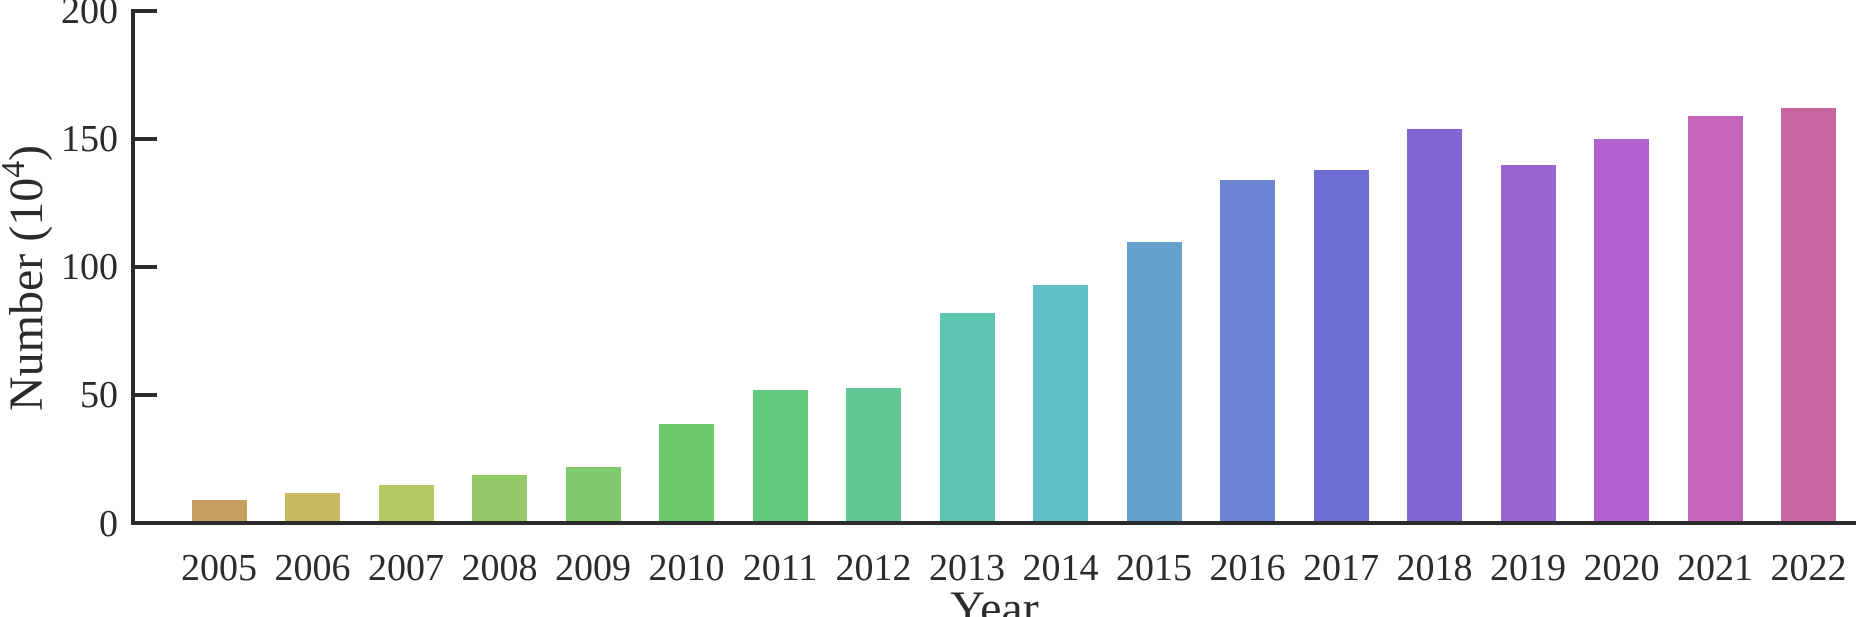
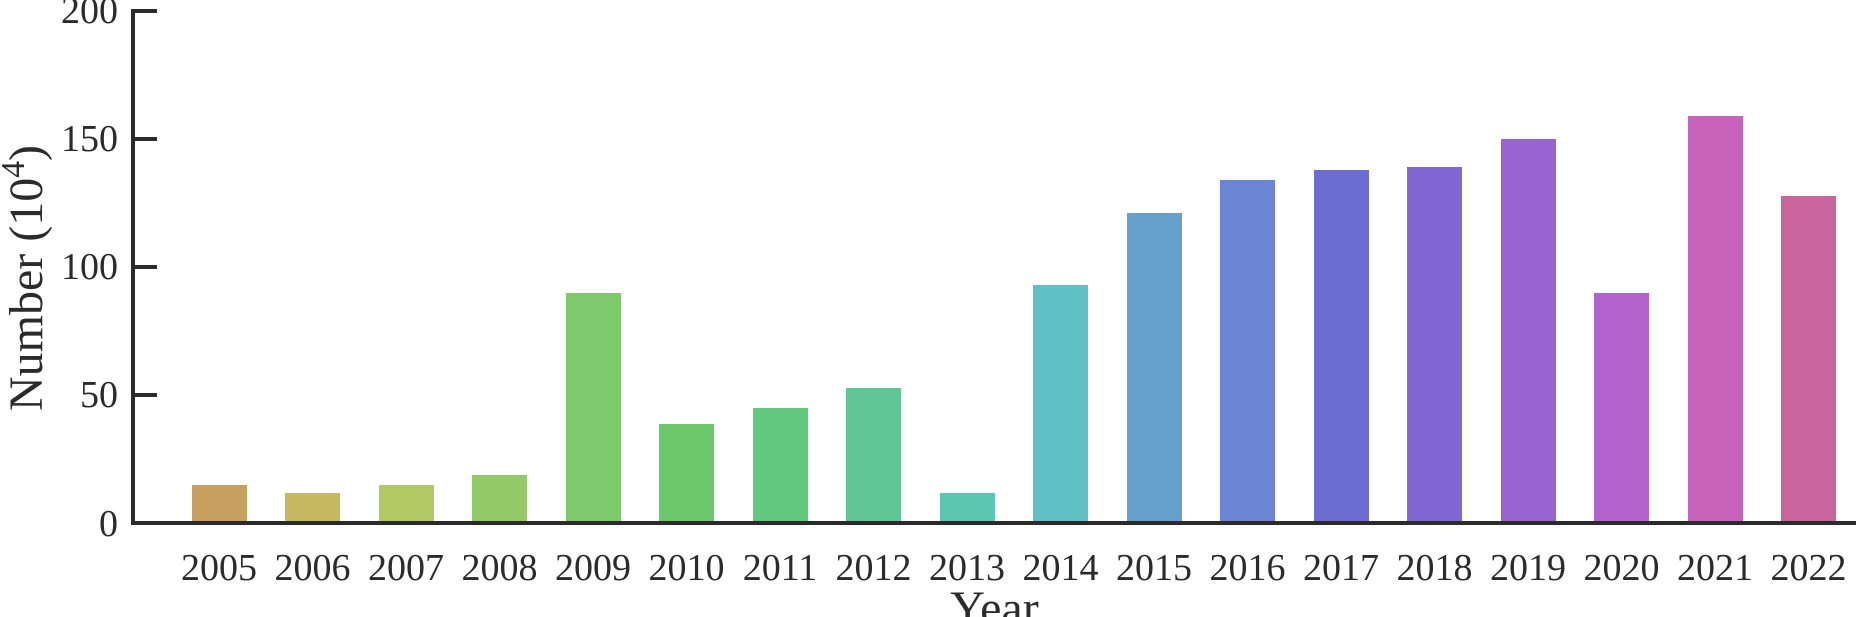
2005: 9 -> 15
2009: 22 -> 90
2011: 52 -> 45
2013: 82 -> 12
2015: 110 -> 121
2018: 154 -> 139
2019: 140 -> 150
2020: 150 -> 90
2022: 162 -> 128
